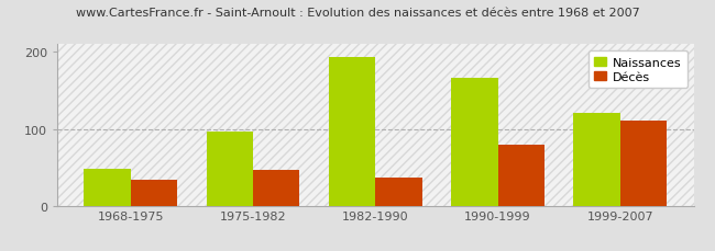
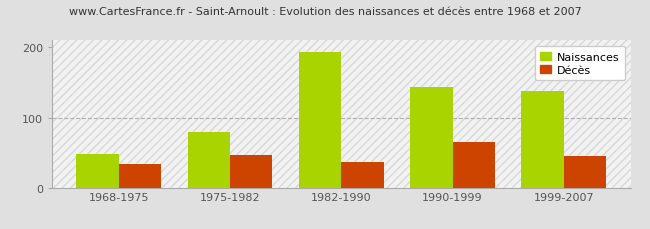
Naissances/1975-1982: 96 -> 80
Naissances/1990-1999: 166 -> 143
Décès/1990-1999: 80 -> 65
Naissances/1999-2007: 120 -> 138
Décès/1999-2007: 110 -> 45
